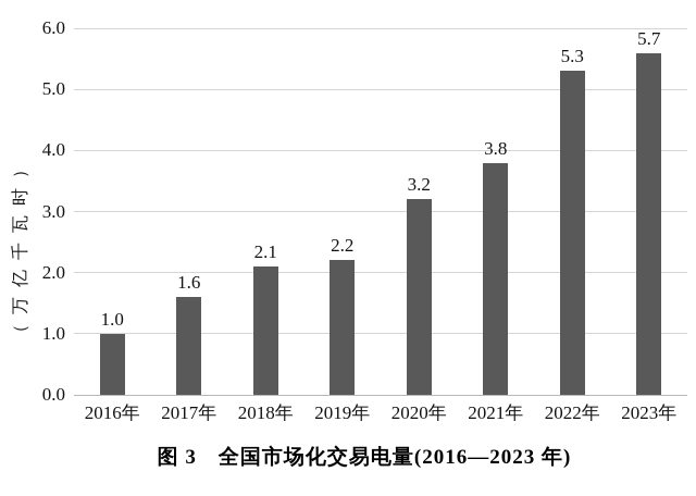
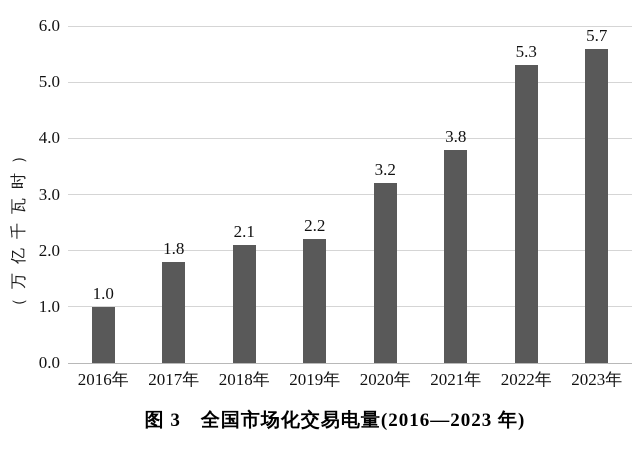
2017年: 1.6 -> 1.8
